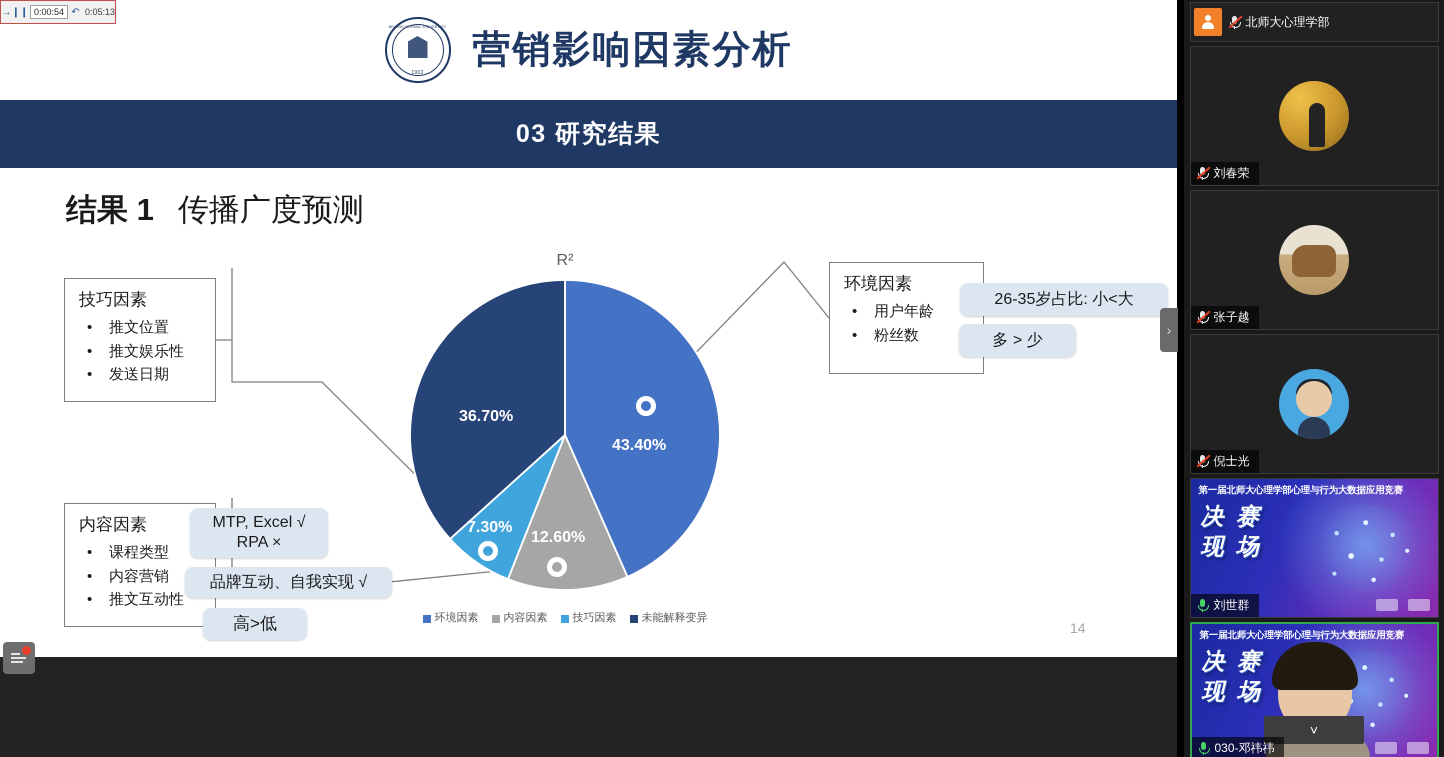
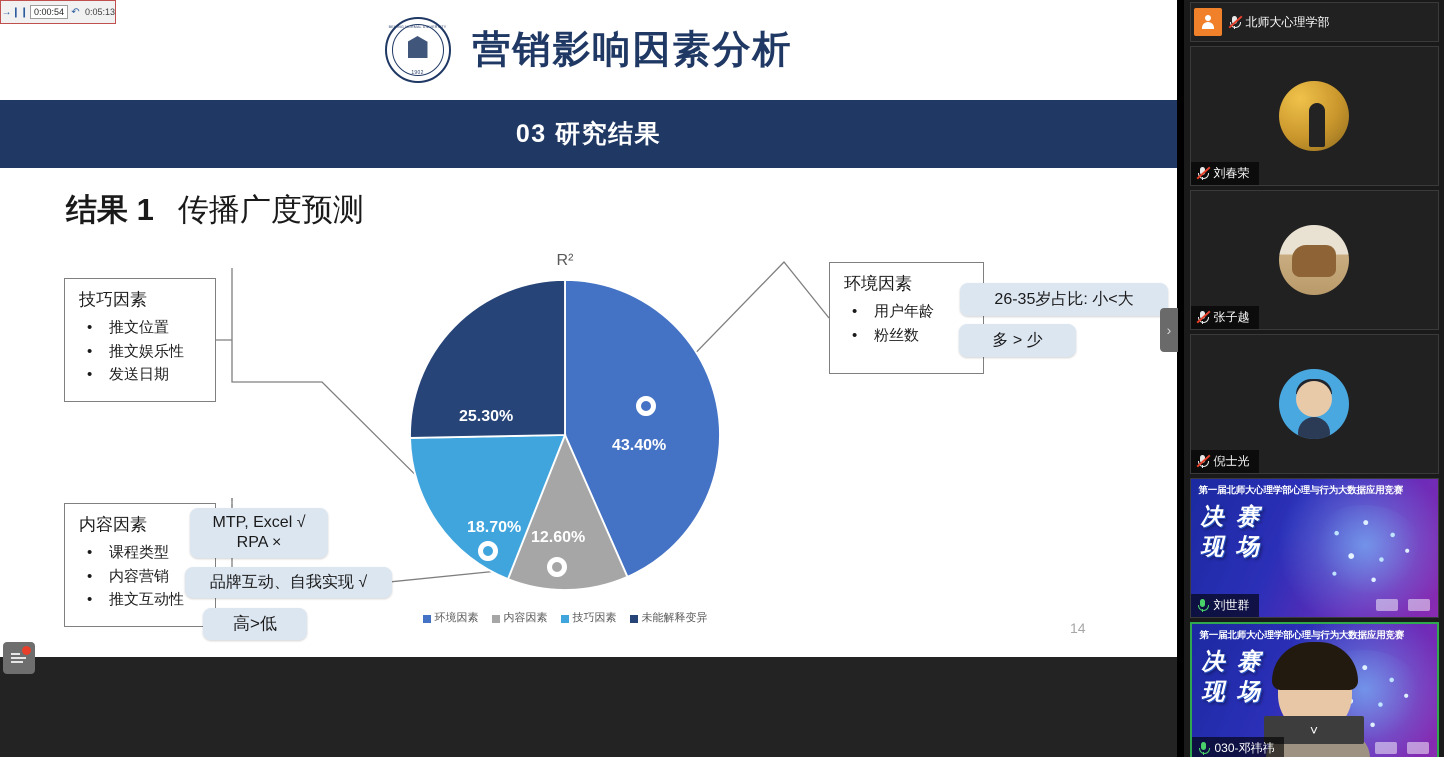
技巧因素: 7.30% -> 18.70%
未能解释变异: 36.70% -> 25.30%
